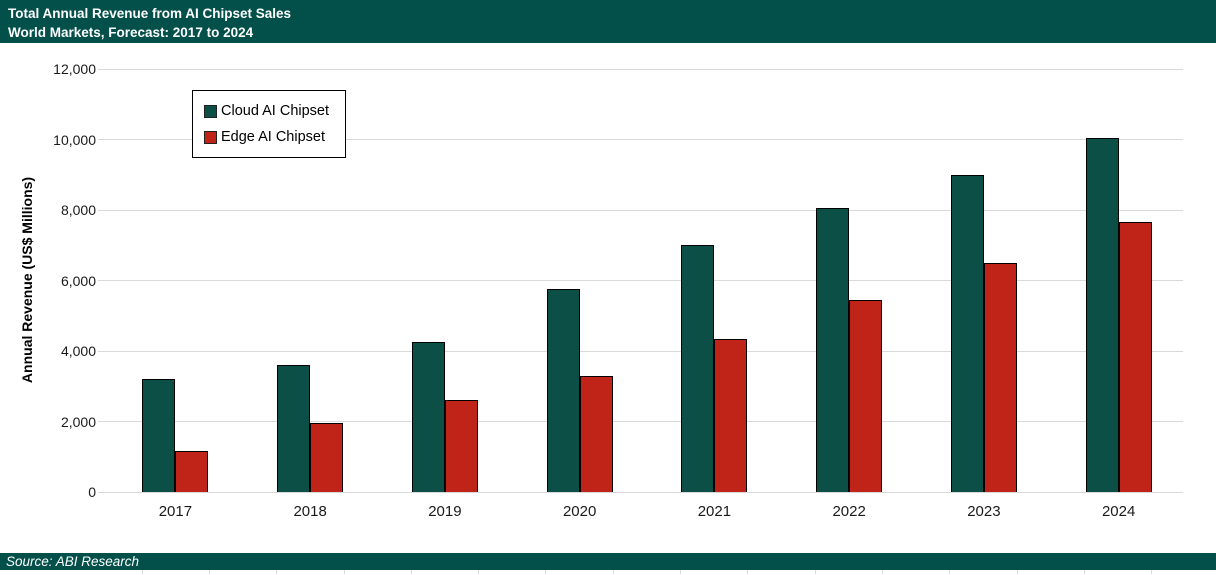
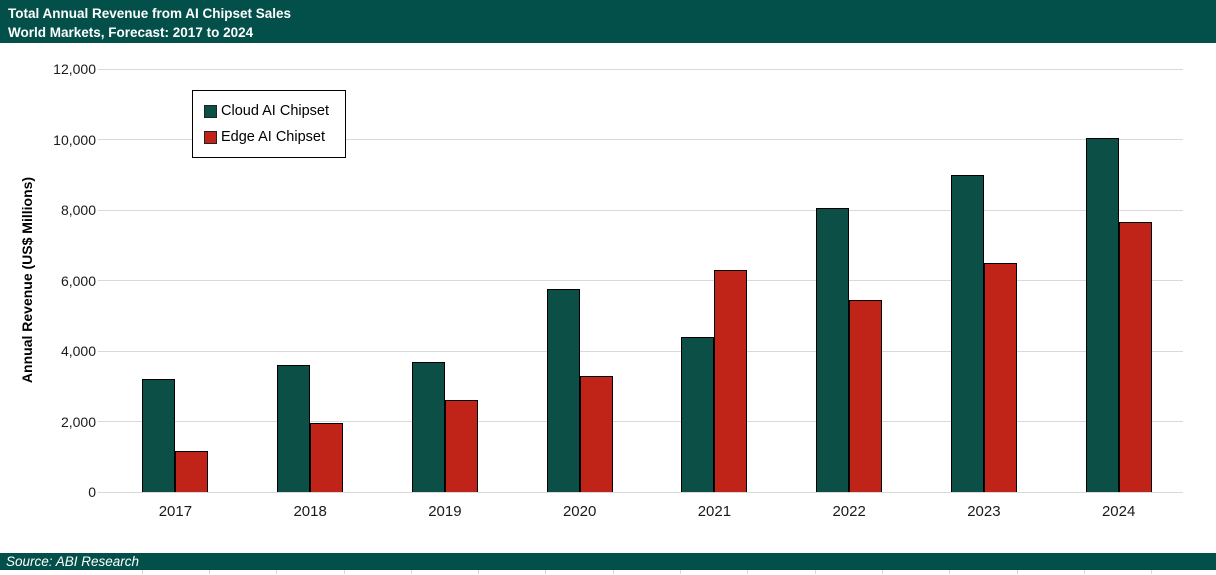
Cloud AI Chipset/2019: 4200 -> 3700
Cloud AI Chipset/2021: 7000 -> 4400
Edge AI Chipset/2021: 4400 -> 6300
